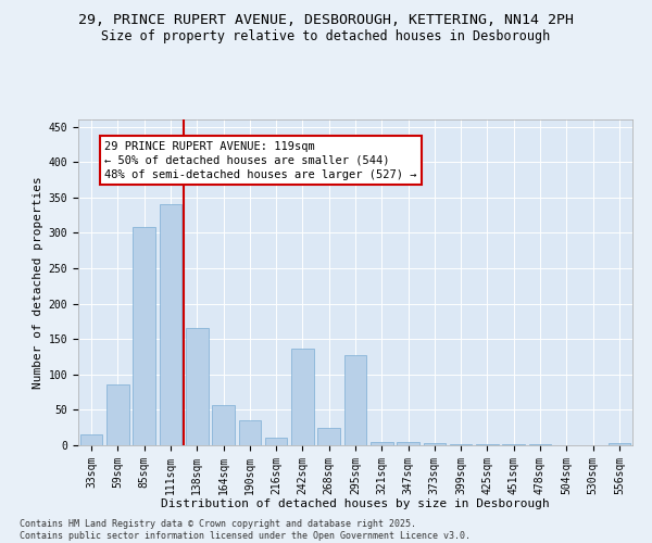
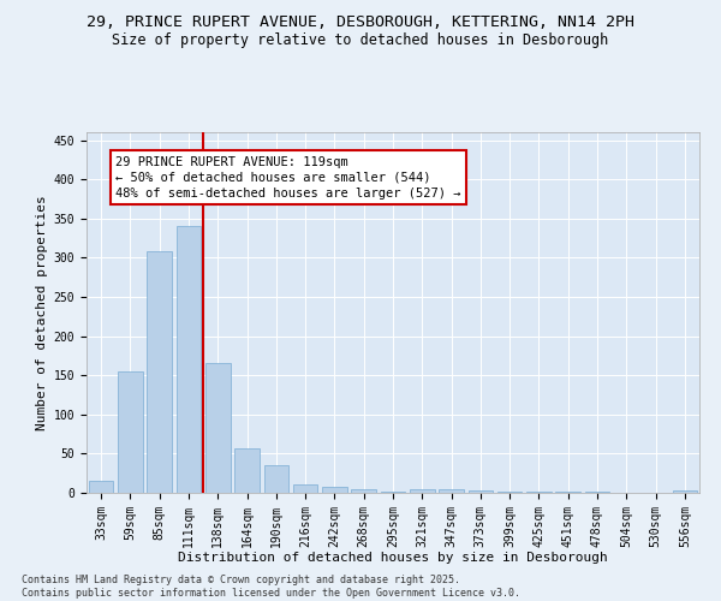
59sqm: 86 -> 155
242sqm: 136 -> 8
268sqm: 24 -> 5
295sqm: 128 -> 2
